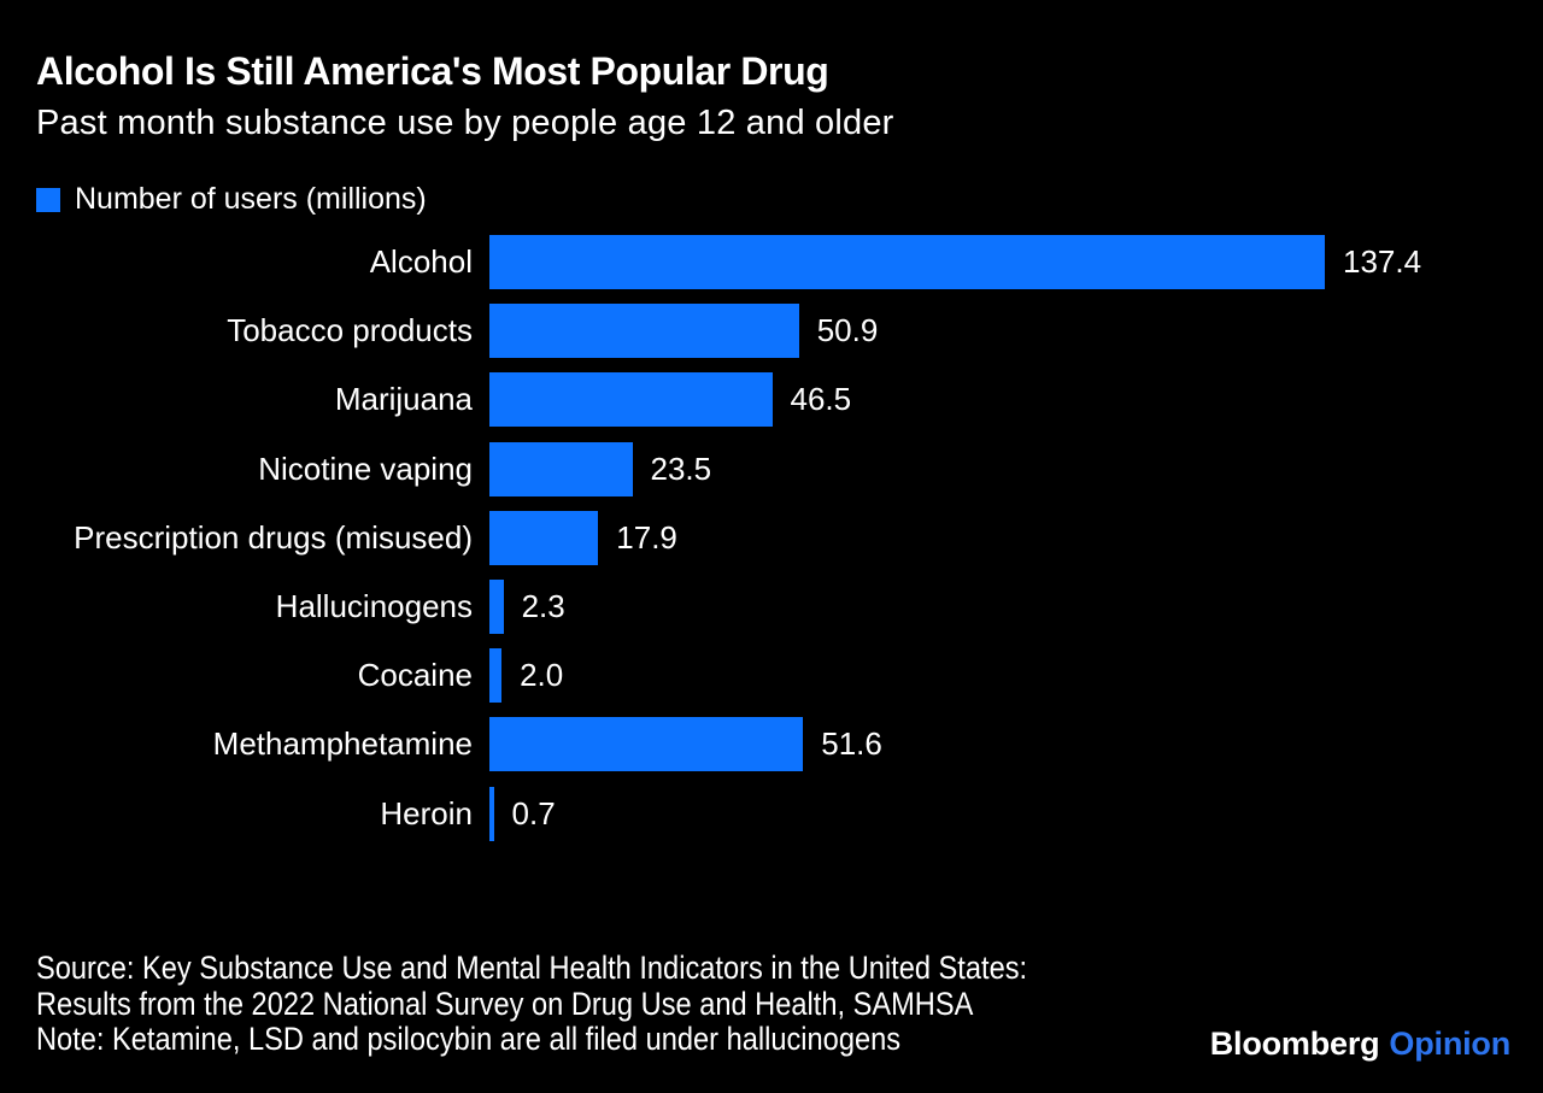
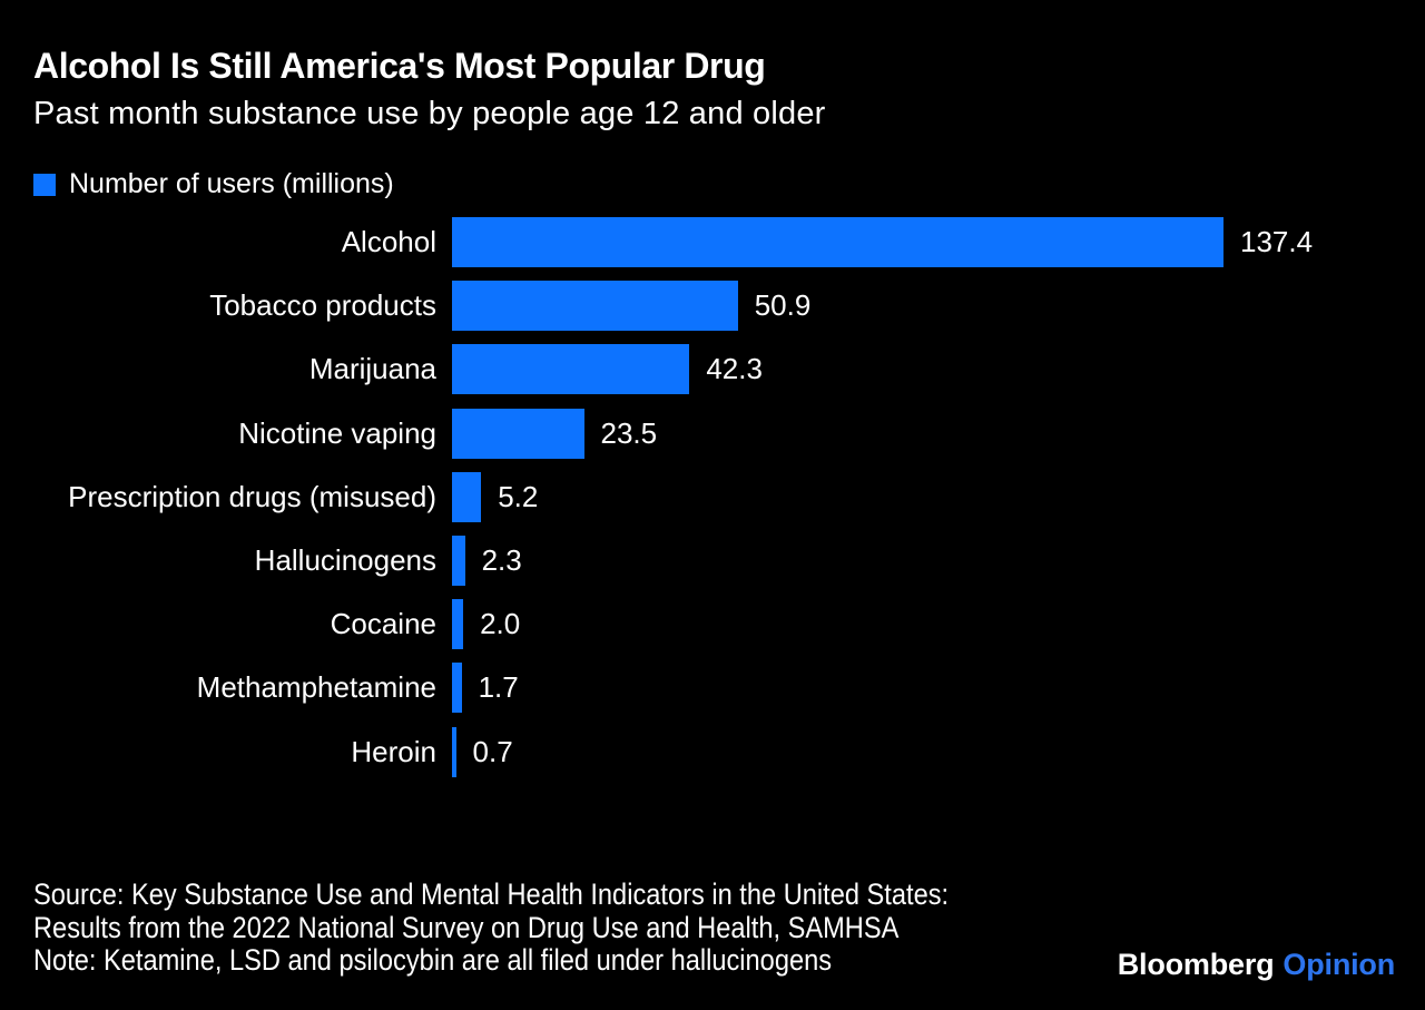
Marijuana: 46.5 -> 42.3
Prescription drugs (misused): 17.9 -> 5.2
Methamphetamine: 51.6 -> 1.7
